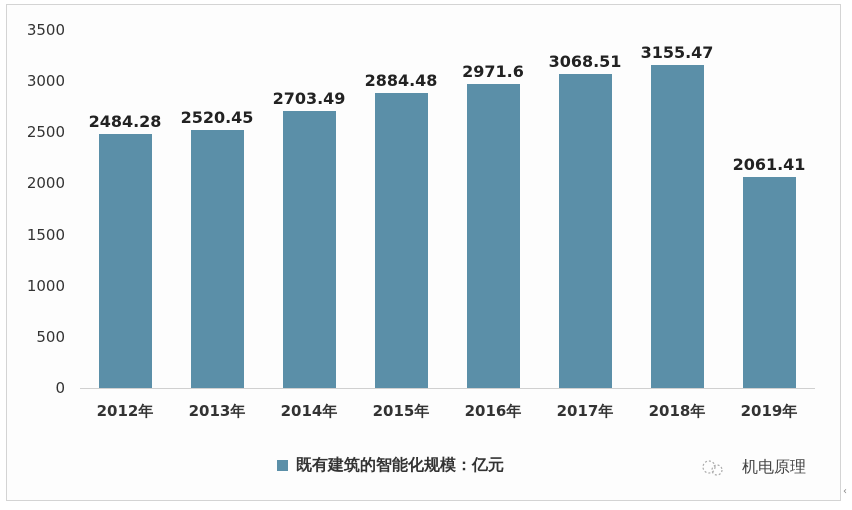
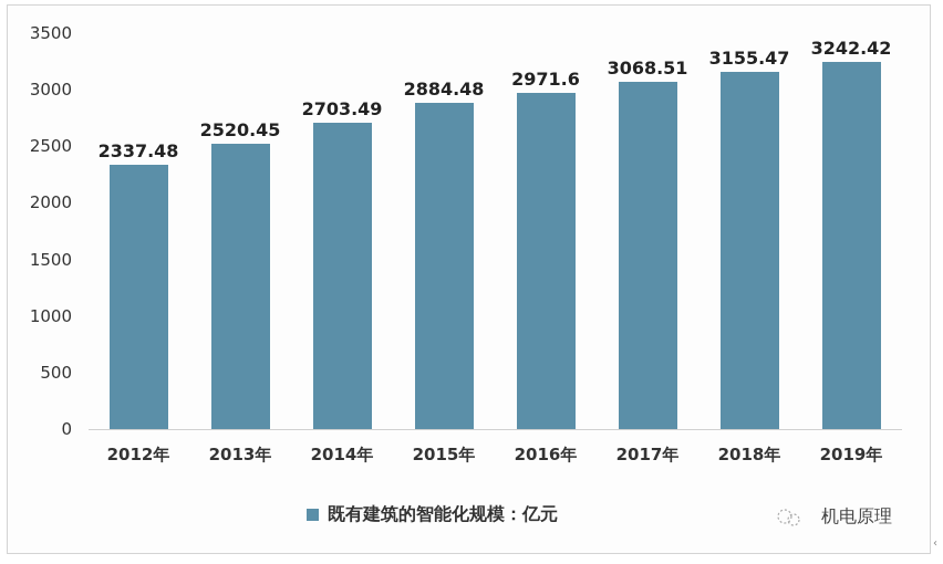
2012年: 2484.28 -> 2337.48
2019年: 2061.41 -> 3242.42
